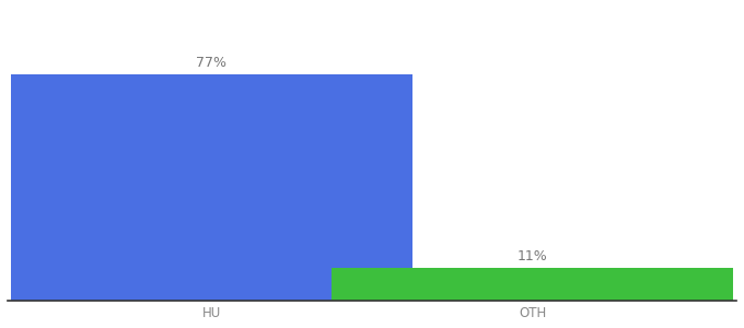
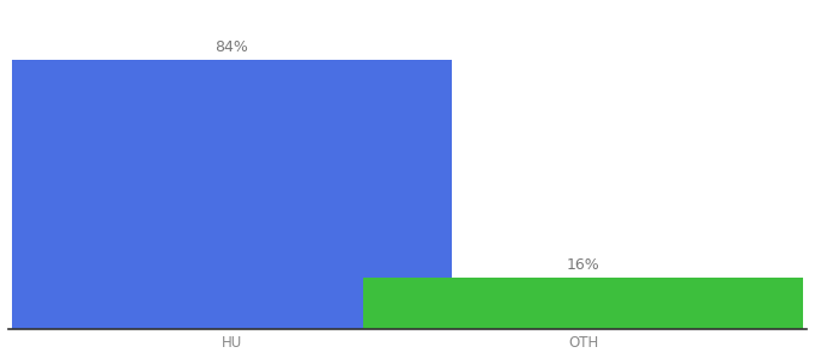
HU: 77% -> 84%
OTH: 11% -> 16%
